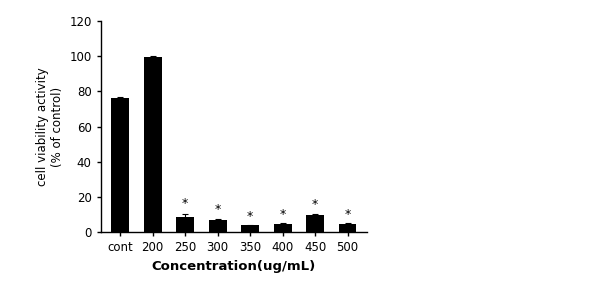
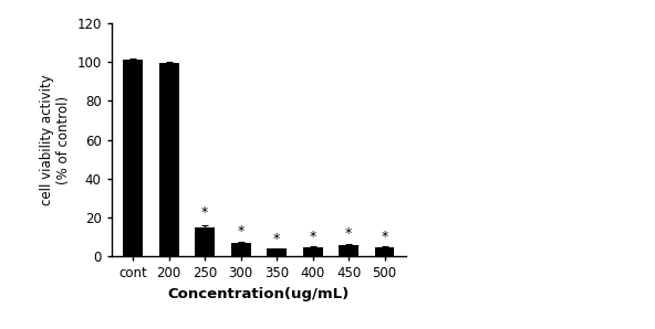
cont: 76 -> 101
250: 9 -> 15
450: 10 -> 6
